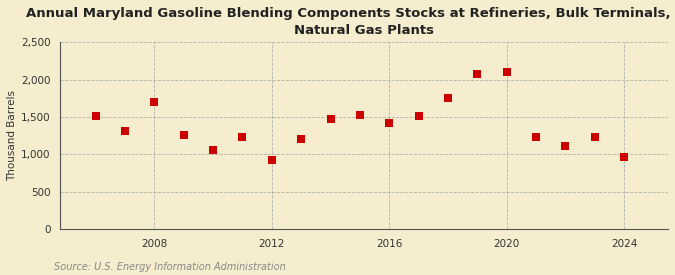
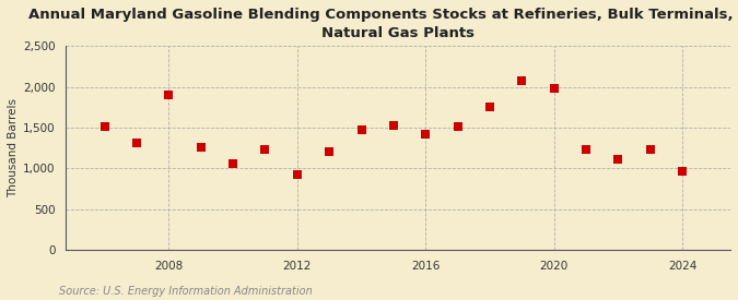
2008: 1,700 -> 1,900
2020: 2,100 -> 1,980
